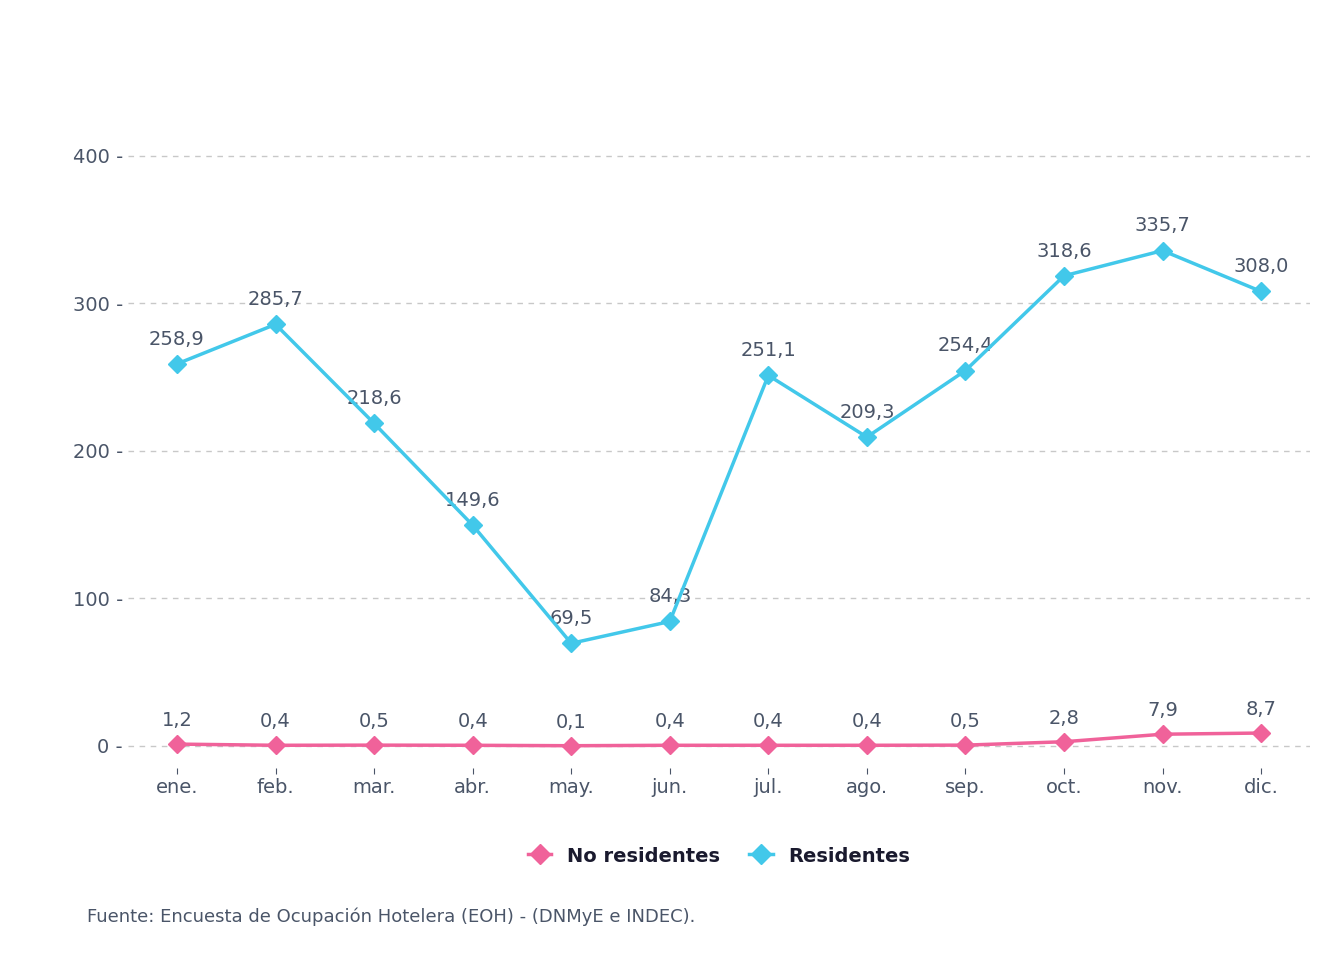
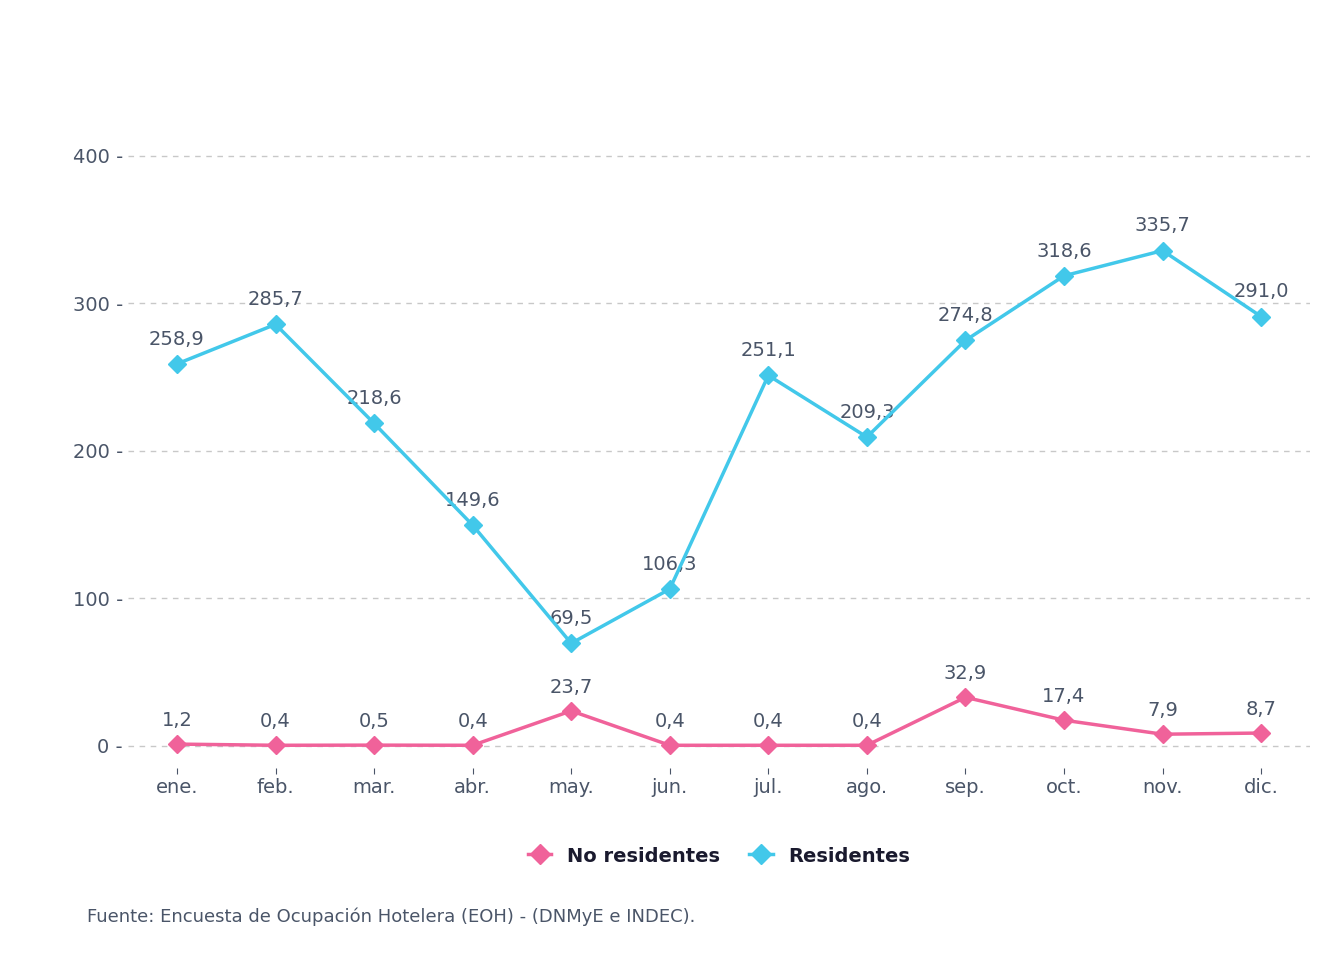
No residentes/may.: 0,1 -> 23,7
Residentes/jun.: 84,3 -> 106,3
Residentes/sep.: 254,4 -> 274,8
No residentes/sep.: 0,5 -> 32,9
No residentes/oct.: 2,8 -> 17,4
Residentes/dic.: 308,0 -> 291,0
